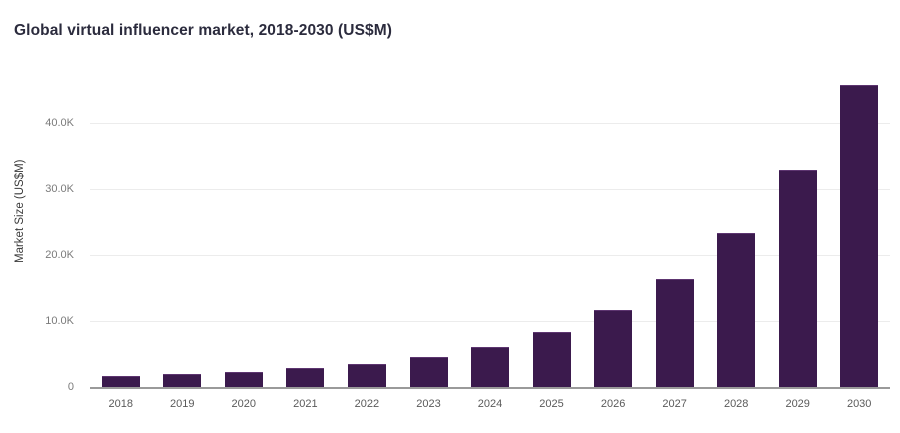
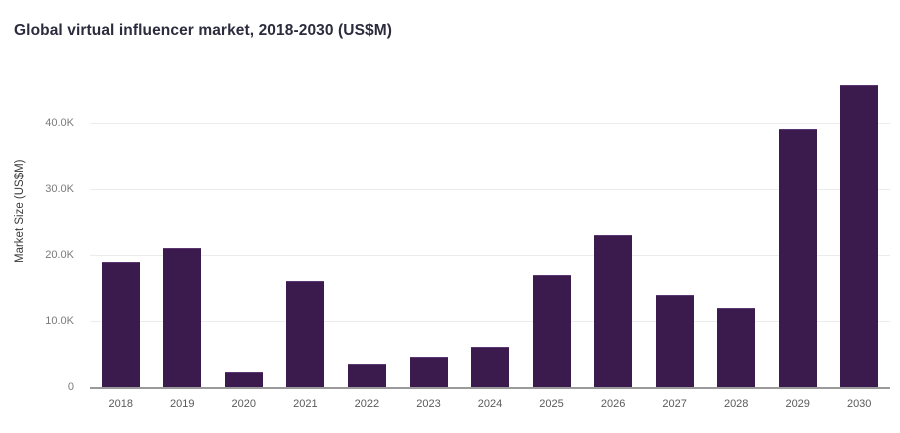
2018: 2K -> 19K
2019: 2K -> 21K
2021: 3K -> 16K
2025: 8K -> 17K
2026: 12K -> 23K
2027: 16K -> 14K
2028: 23K -> 12K
2029: 33K -> 39K
